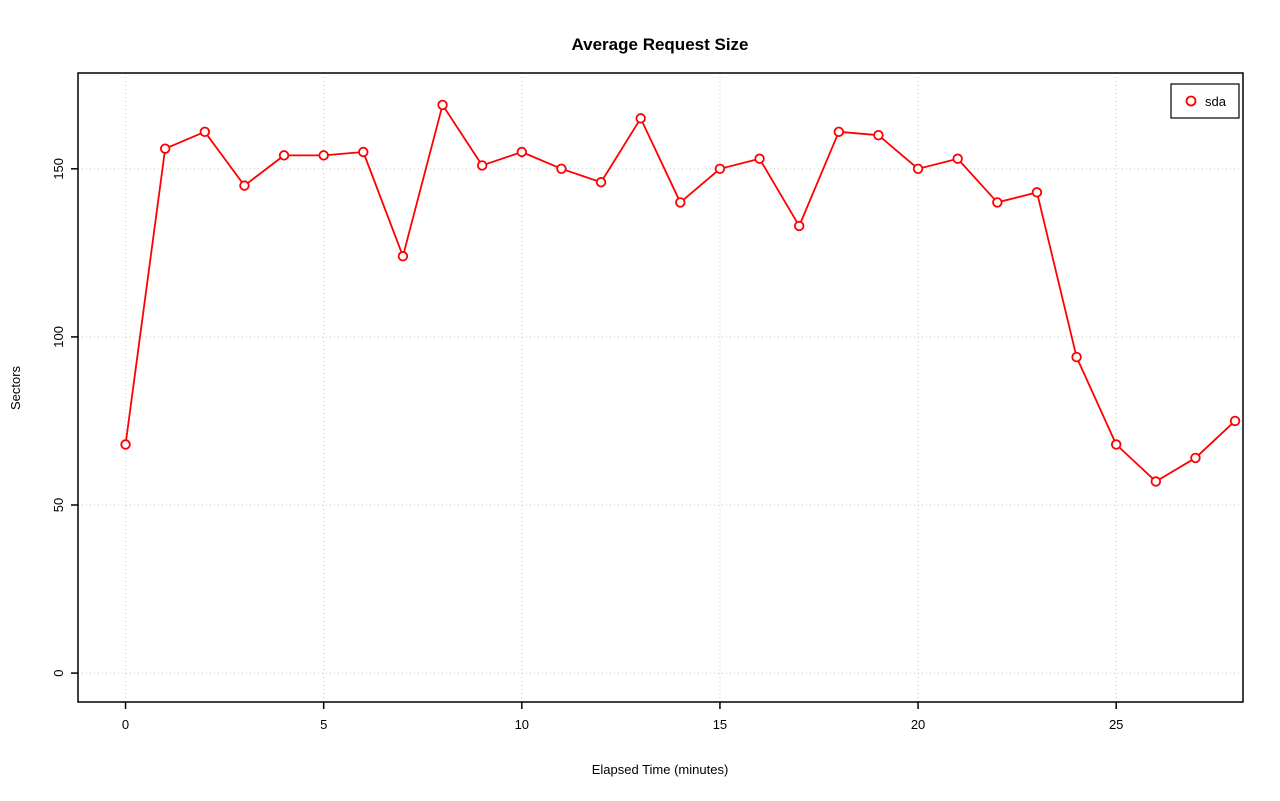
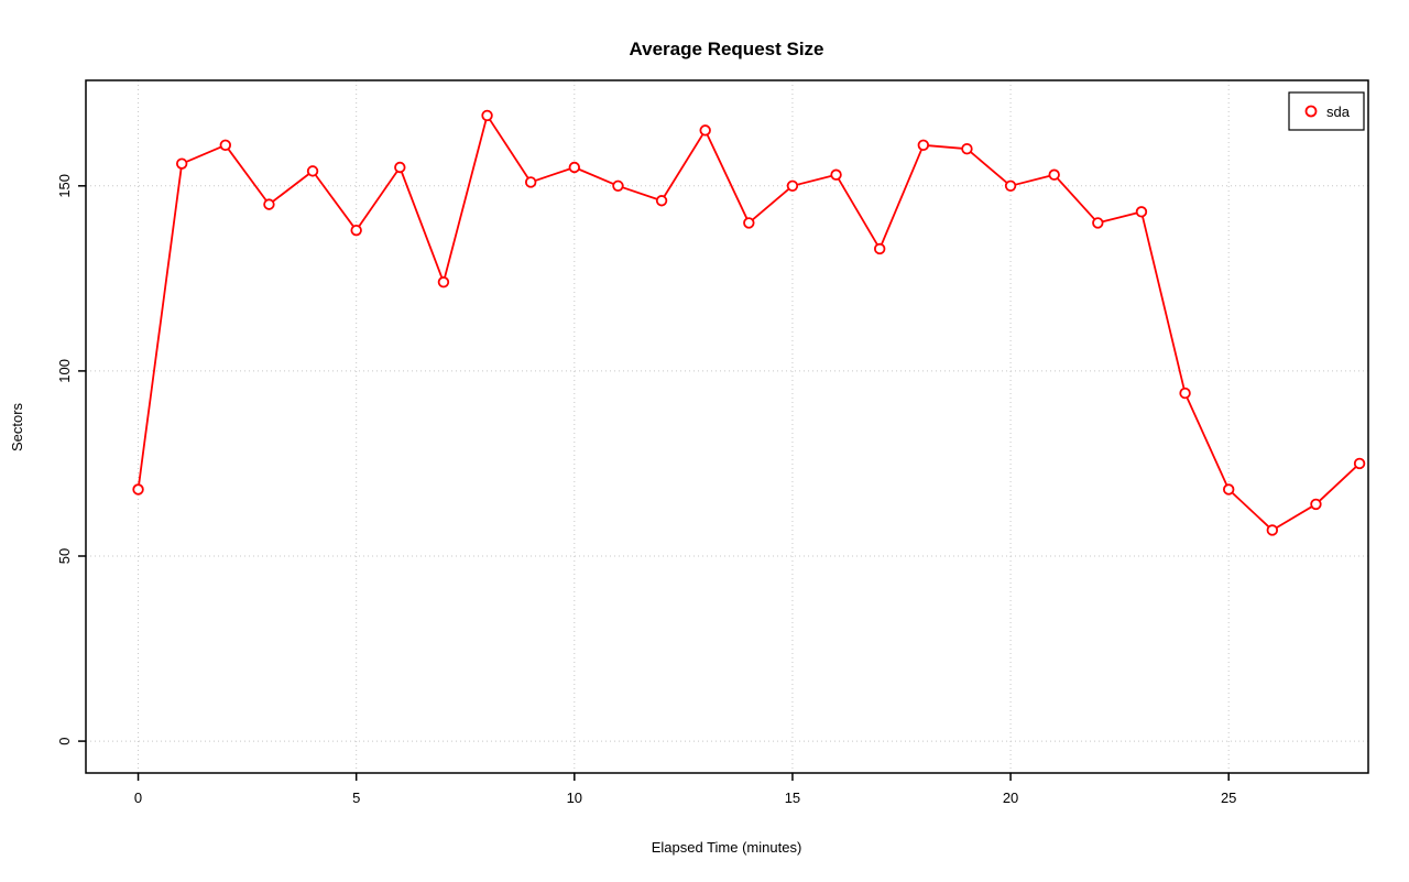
5: 154 -> 138
